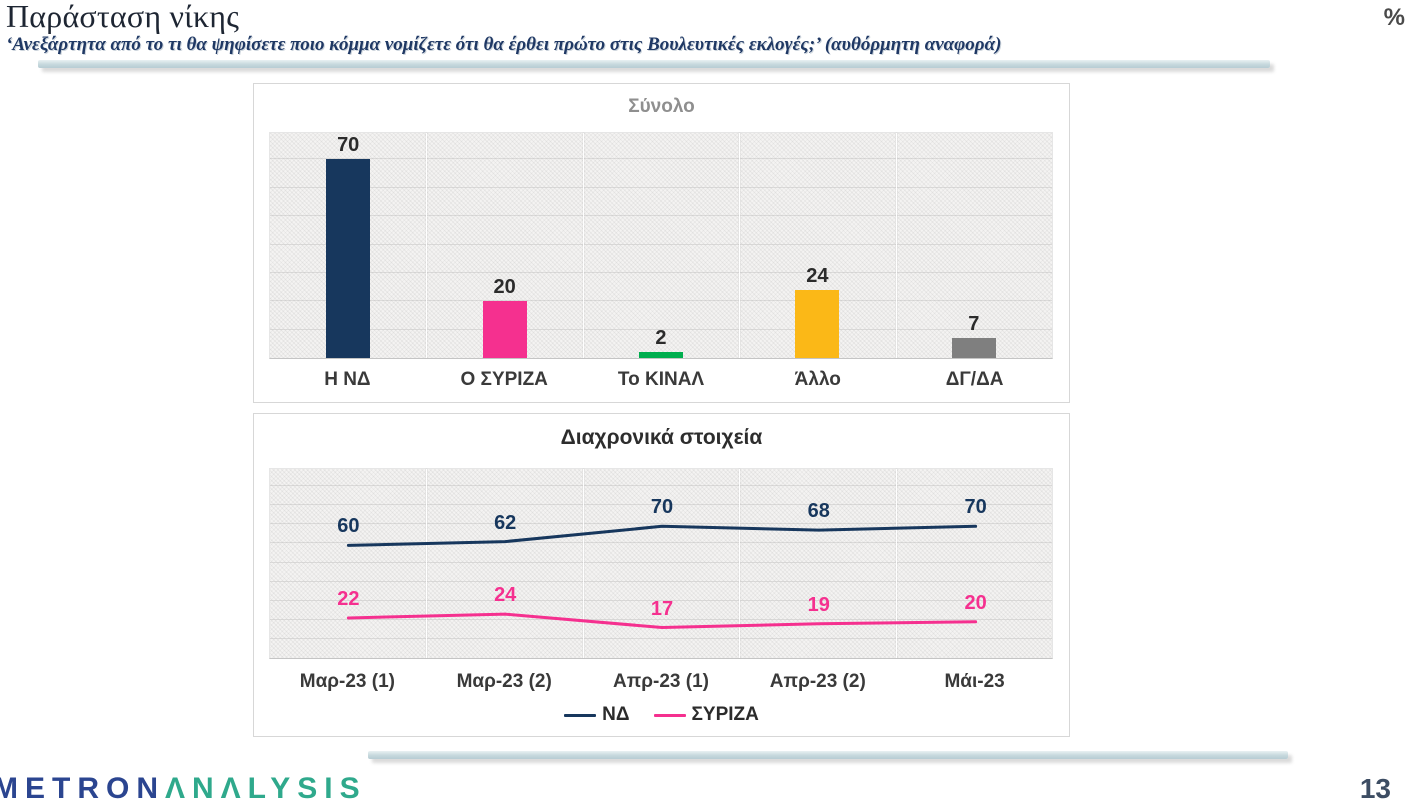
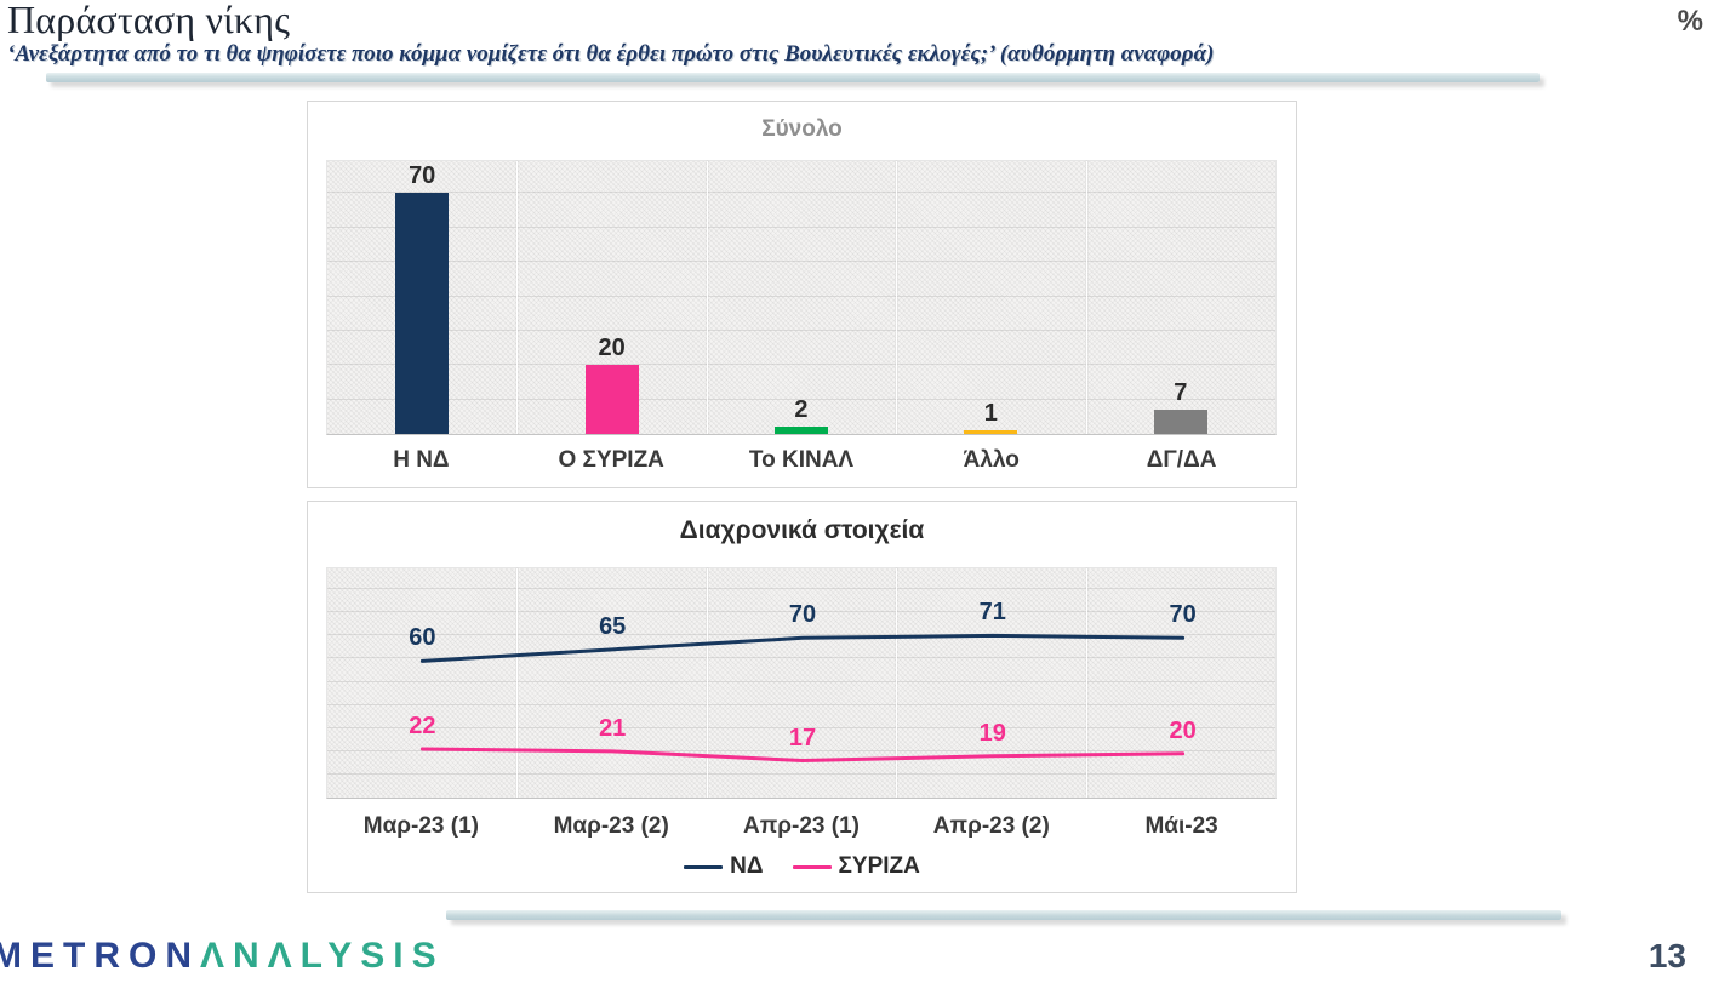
Σύνολο/Άλλο: 24 -> 1
Διαχρονικά στοιχεία/ΝΔ/Μαρ-23 (2): 62 -> 65
Διαχρονικά στοιχεία/ΣΥΡΙΖΑ/Μαρ-23 (2): 24 -> 21
Διαχρονικά στοιχεία/ΝΔ/Απρ-23 (2): 68 -> 71
